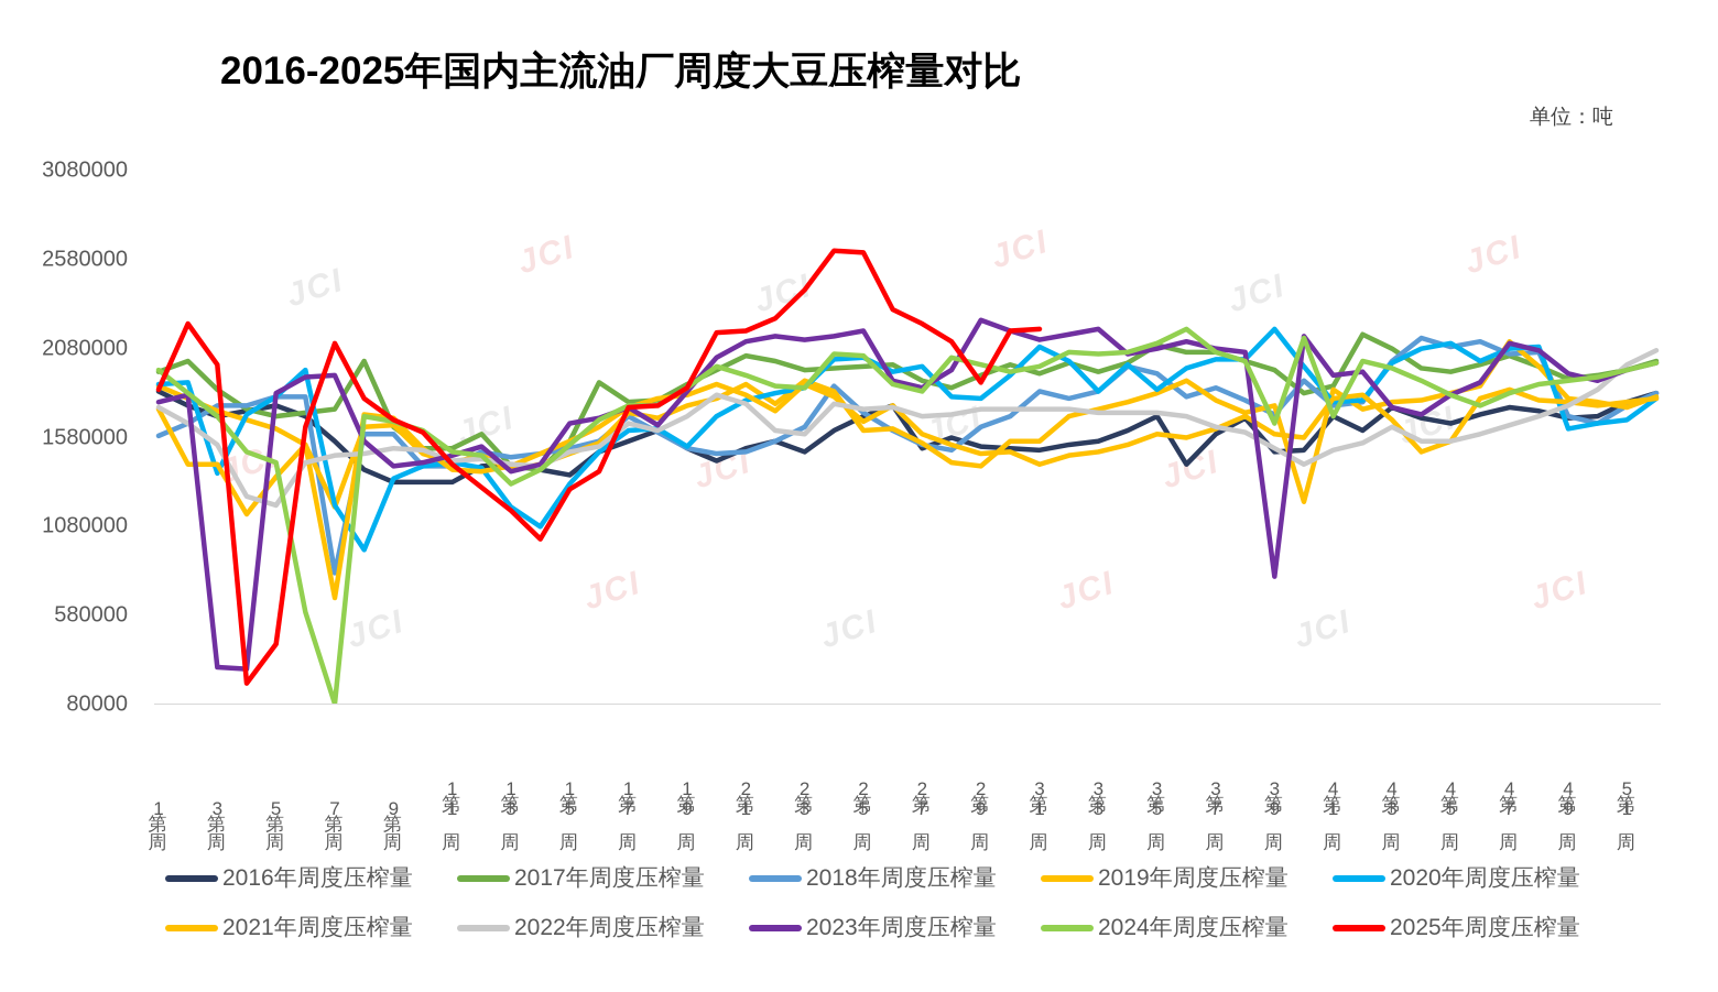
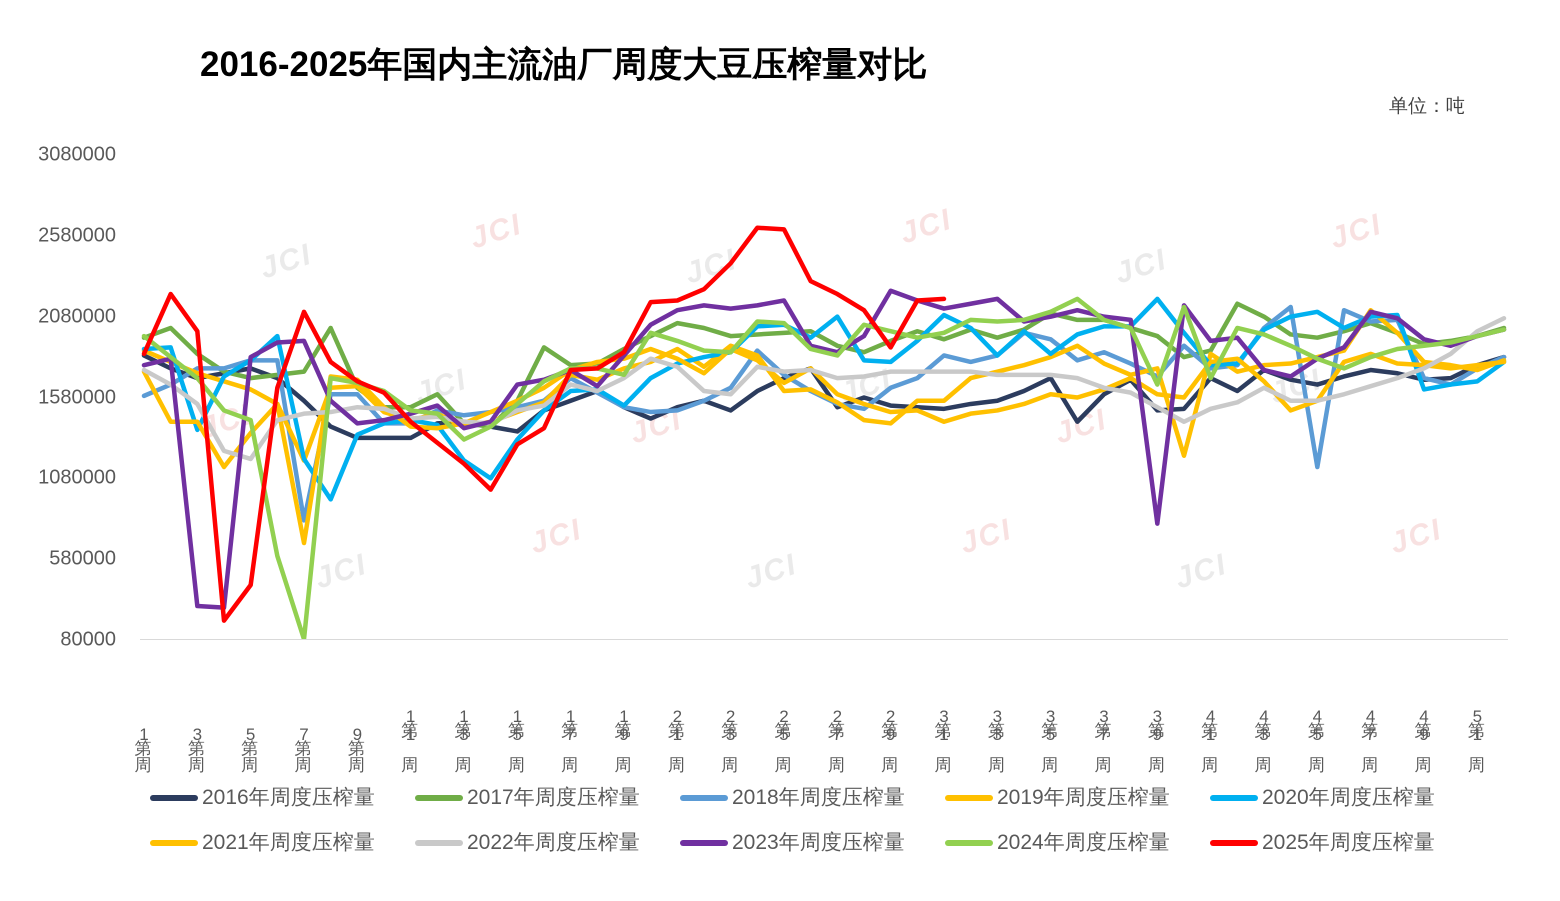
2024年周度压榨量/第19周: 1860000 -> 1720000
2020年周度压榨量/第27周: 1980000 -> 2080000
2018年周度压榨量/第45周: 2090000 -> 1150000
